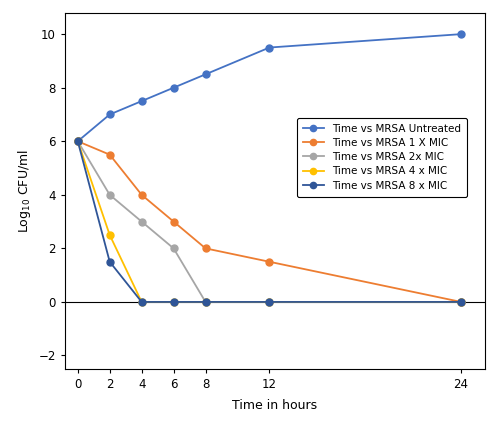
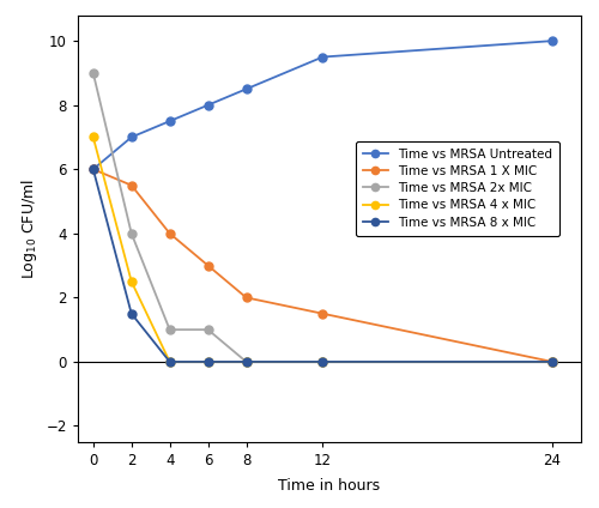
Time vs MRSA 2x MIC/0: 6 -> 9
Time vs MRSA 4 x MIC/0: 6.0 -> 7.0
Time vs MRSA 2x MIC/4: 3 -> 1
Time vs MRSA 2x MIC/6: 2 -> 1
